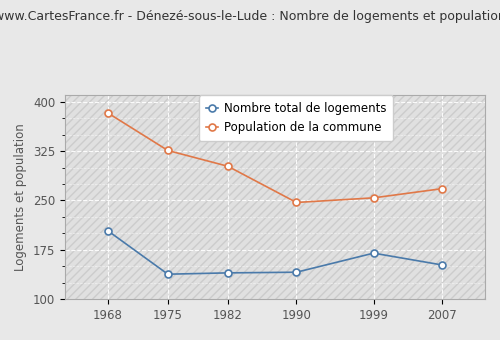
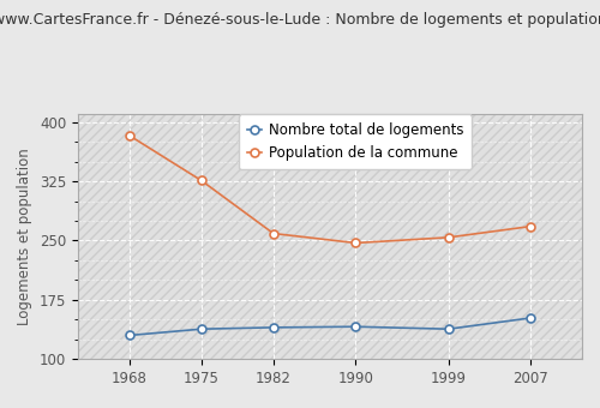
Nombre total de logements/1968: 204 -> 130
Population de la commune/1982: 302 -> 259
Nombre total de logements/1999: 170 -> 138
